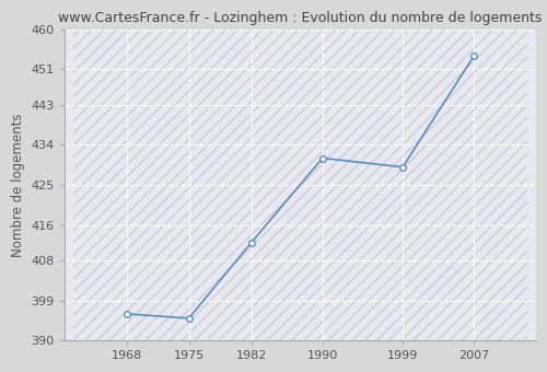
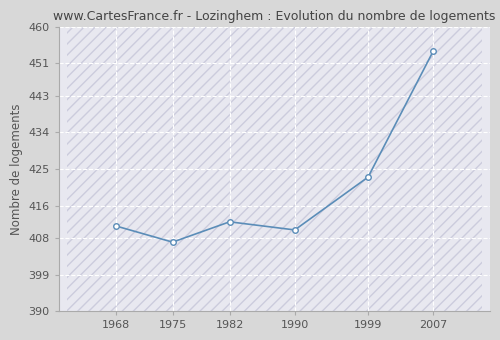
1968: 396 -> 411
1975: 395 -> 407
1990: 431 -> 410
1999: 429 -> 423
